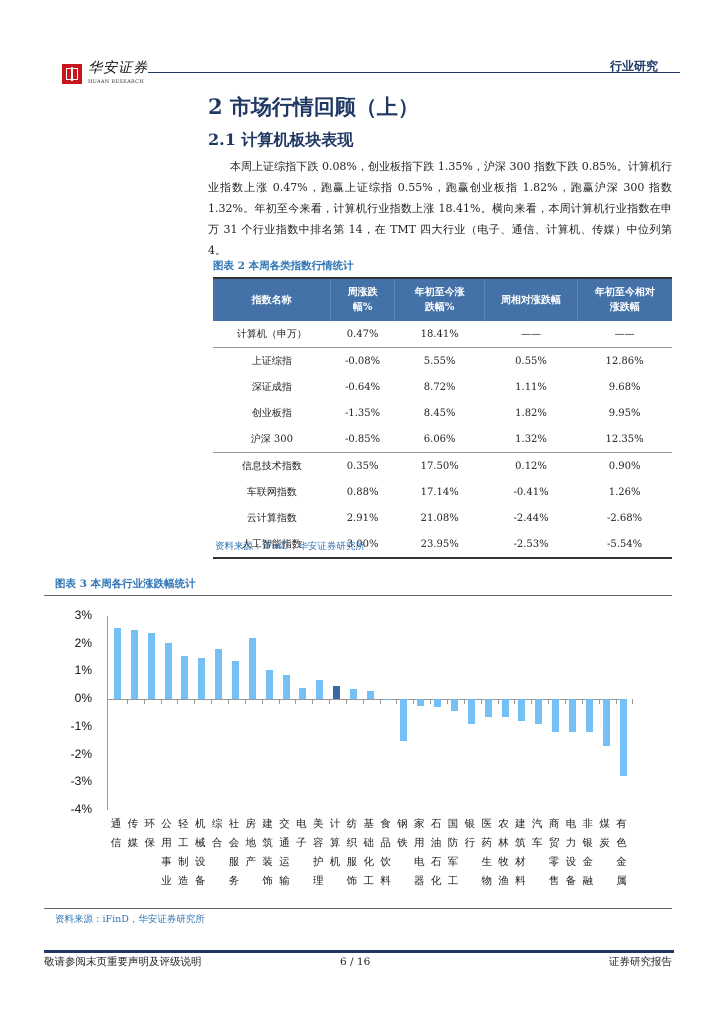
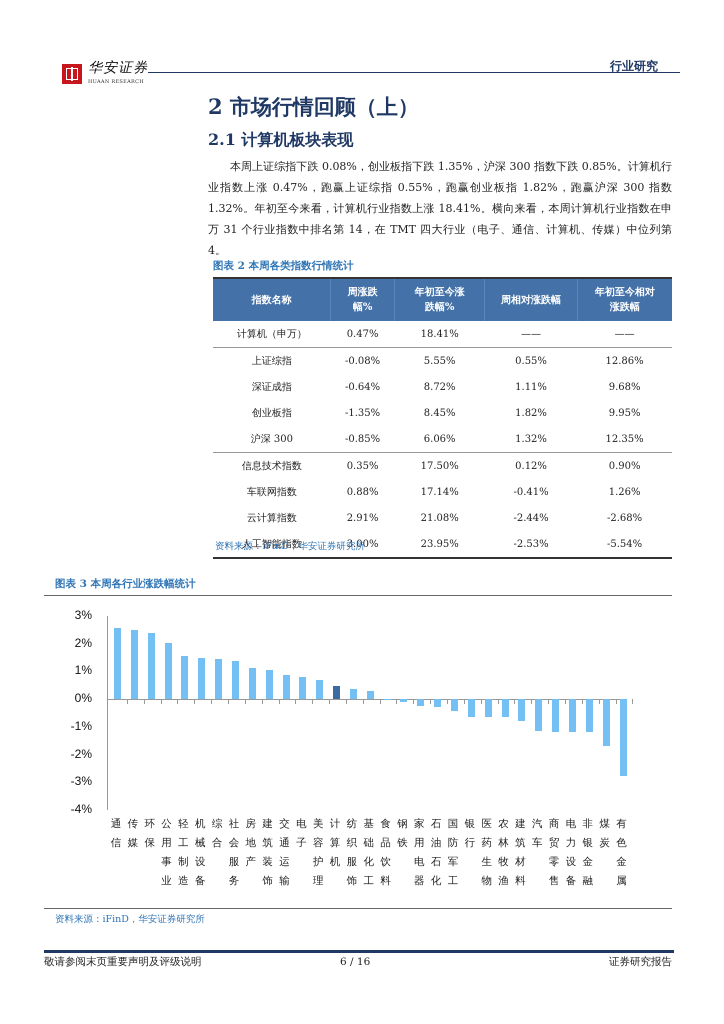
综合: 1.8% -> 1.4%
房地产: 2.2% -> 1.1%
电子: 0.4% -> 0.8%
钢铁: -1.5% -> -0.1%
银行: -0.9% -> -0.7%
汽车: -0.9% -> -1.1%
